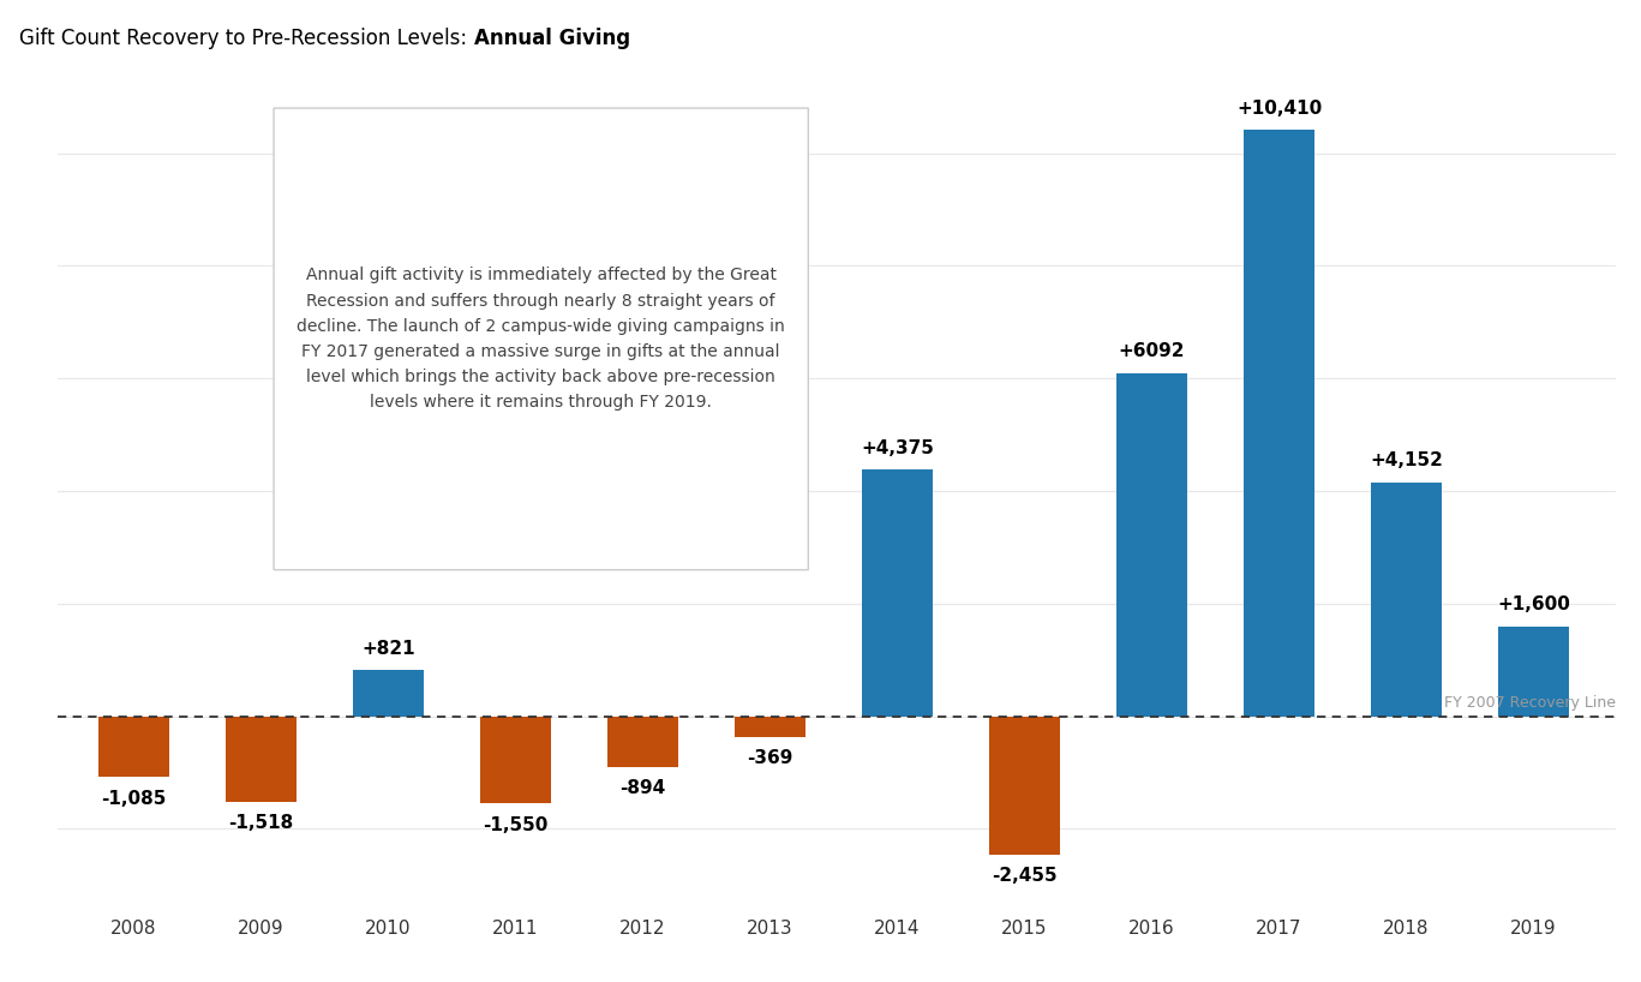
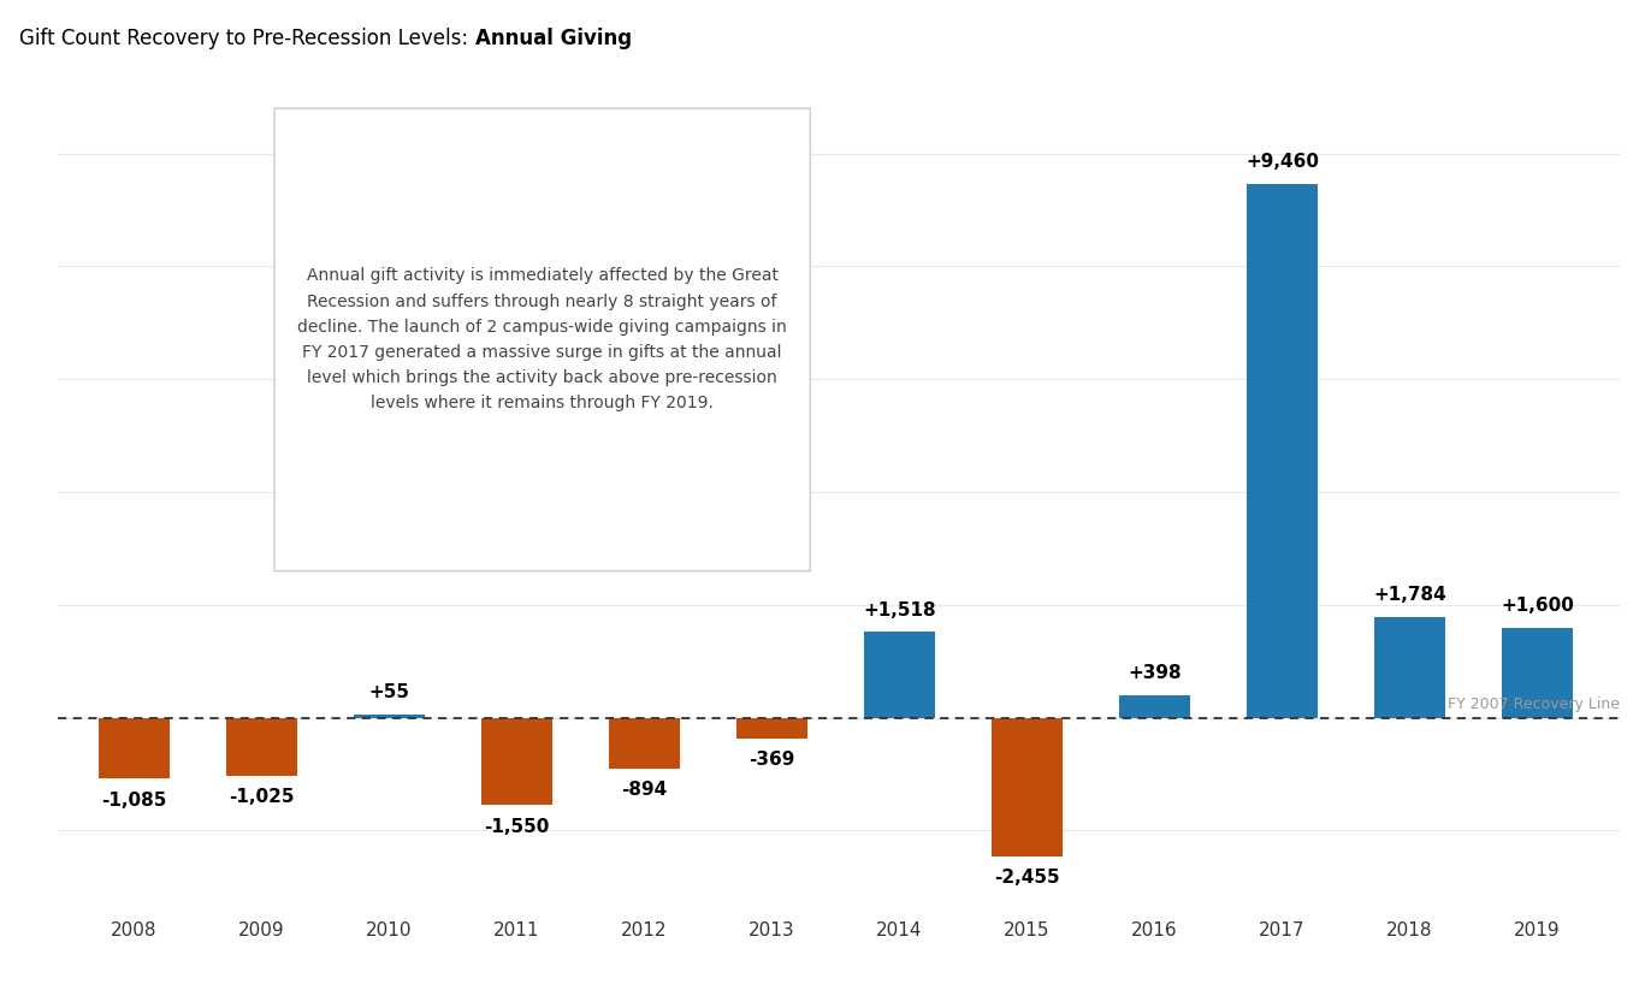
2009: -1,518 -> -1,025
2010: +821 -> +55
2014: +4,375 -> +1,518
2016: +6092 -> +398
2017: +10,410 -> +9,460
2018: +4,152 -> +1,784
